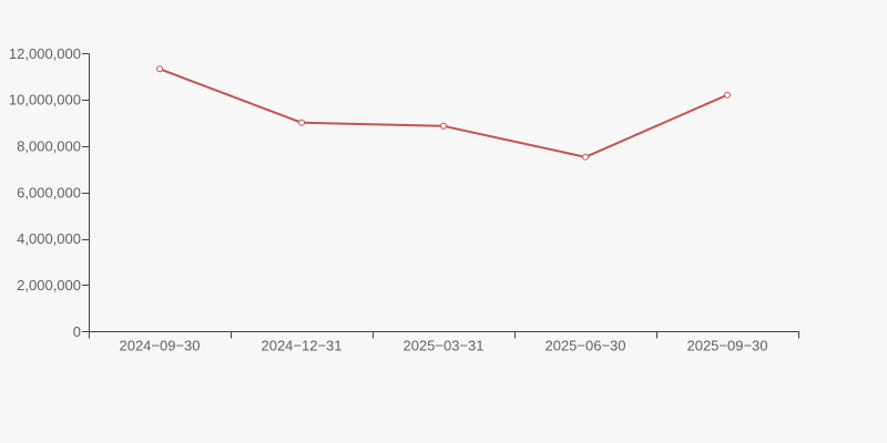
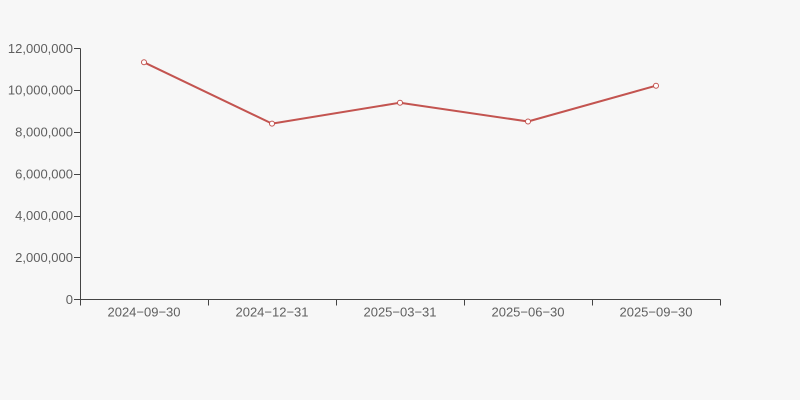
2024−12−31: 9000000 -> 8400000
2025−03−31: 8900000 -> 9400000
2025−06−30: 7500000 -> 8500000
